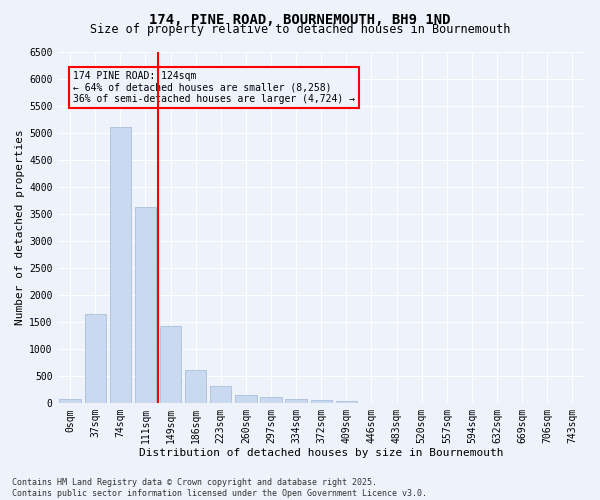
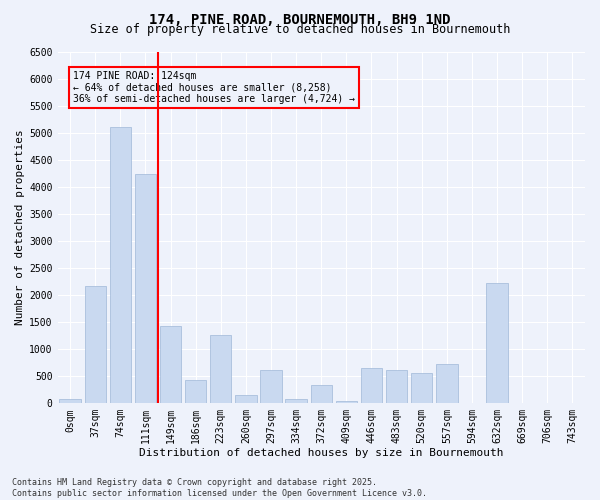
37sqm: 1650 -> 2160
111sqm: 3620 -> 4240
186sqm: 620 -> 420
223sqm: 310 -> 1260
297sqm: 110 -> 620
372sqm: 60 -> 340
446sqm: 10 -> 660
483sqm: 0 -> 620
520sqm: 0 -> 560
557sqm: 0 -> 720
632sqm: 0 -> 2220
